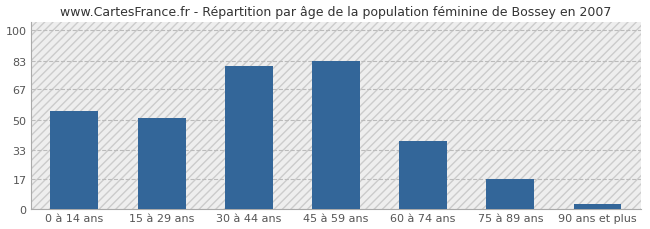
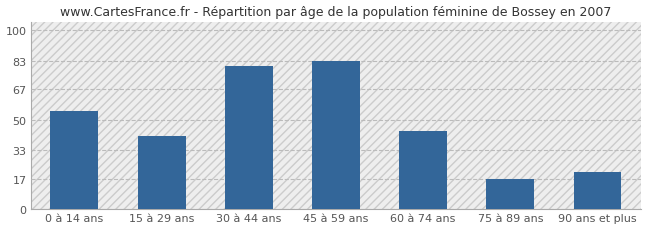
15 à 29 ans: 51 -> 41
60 à 74 ans: 38 -> 44
90 ans et plus: 3 -> 21
